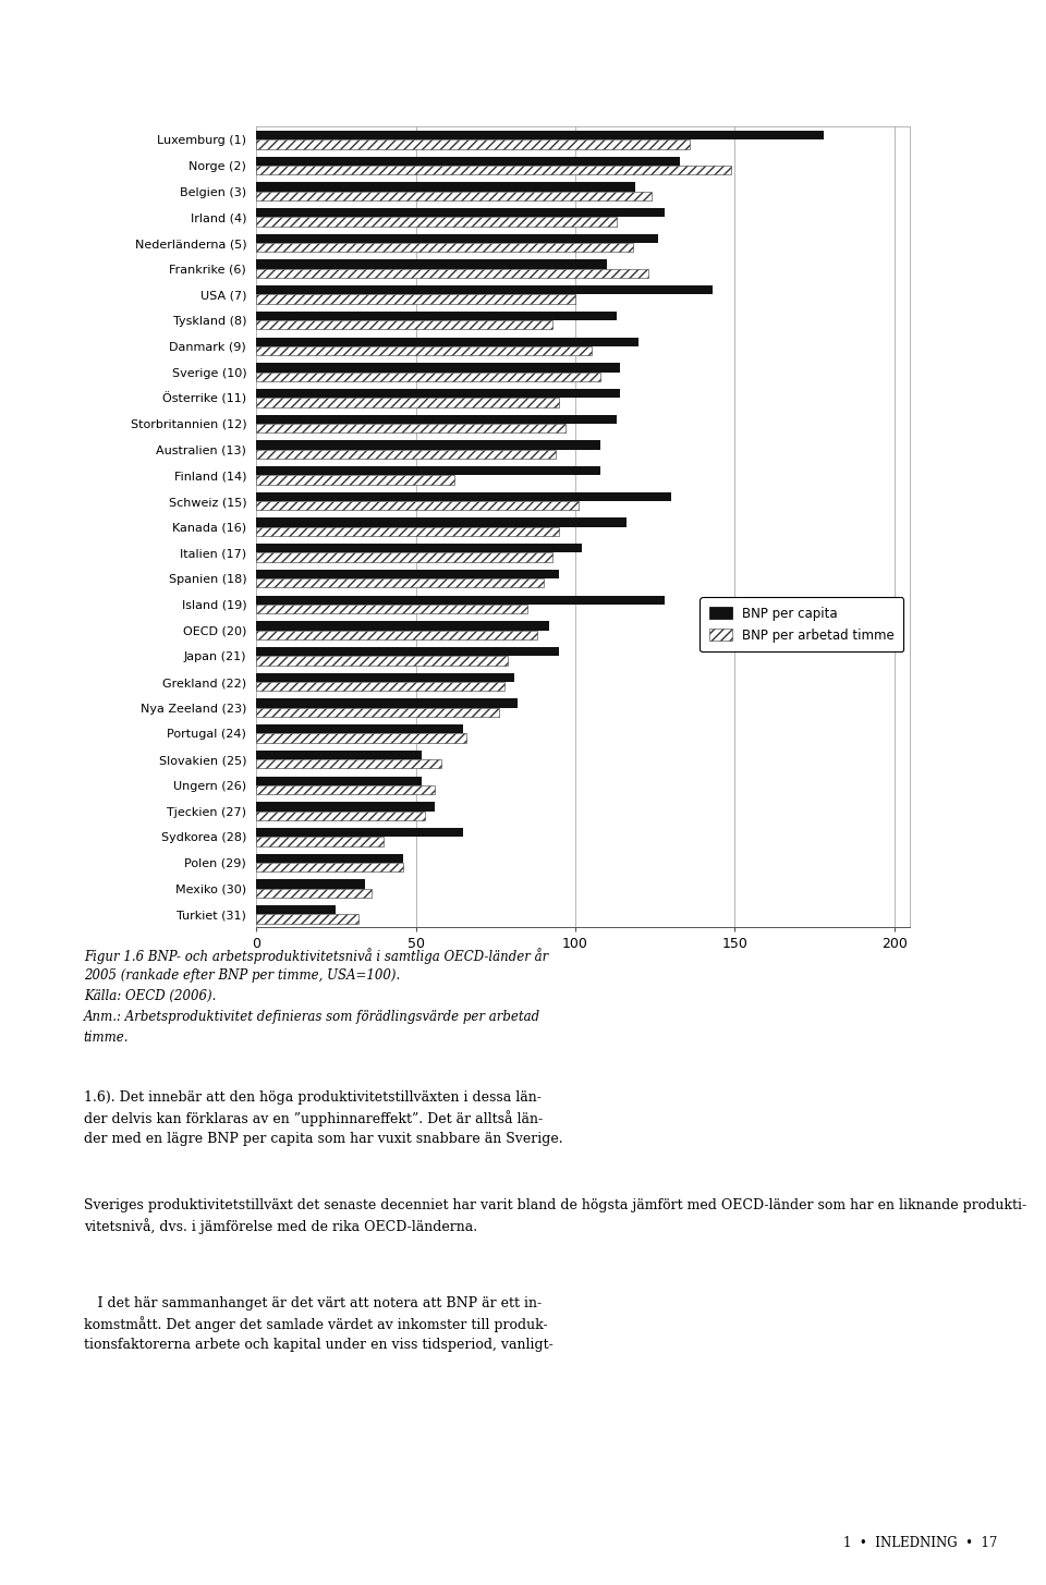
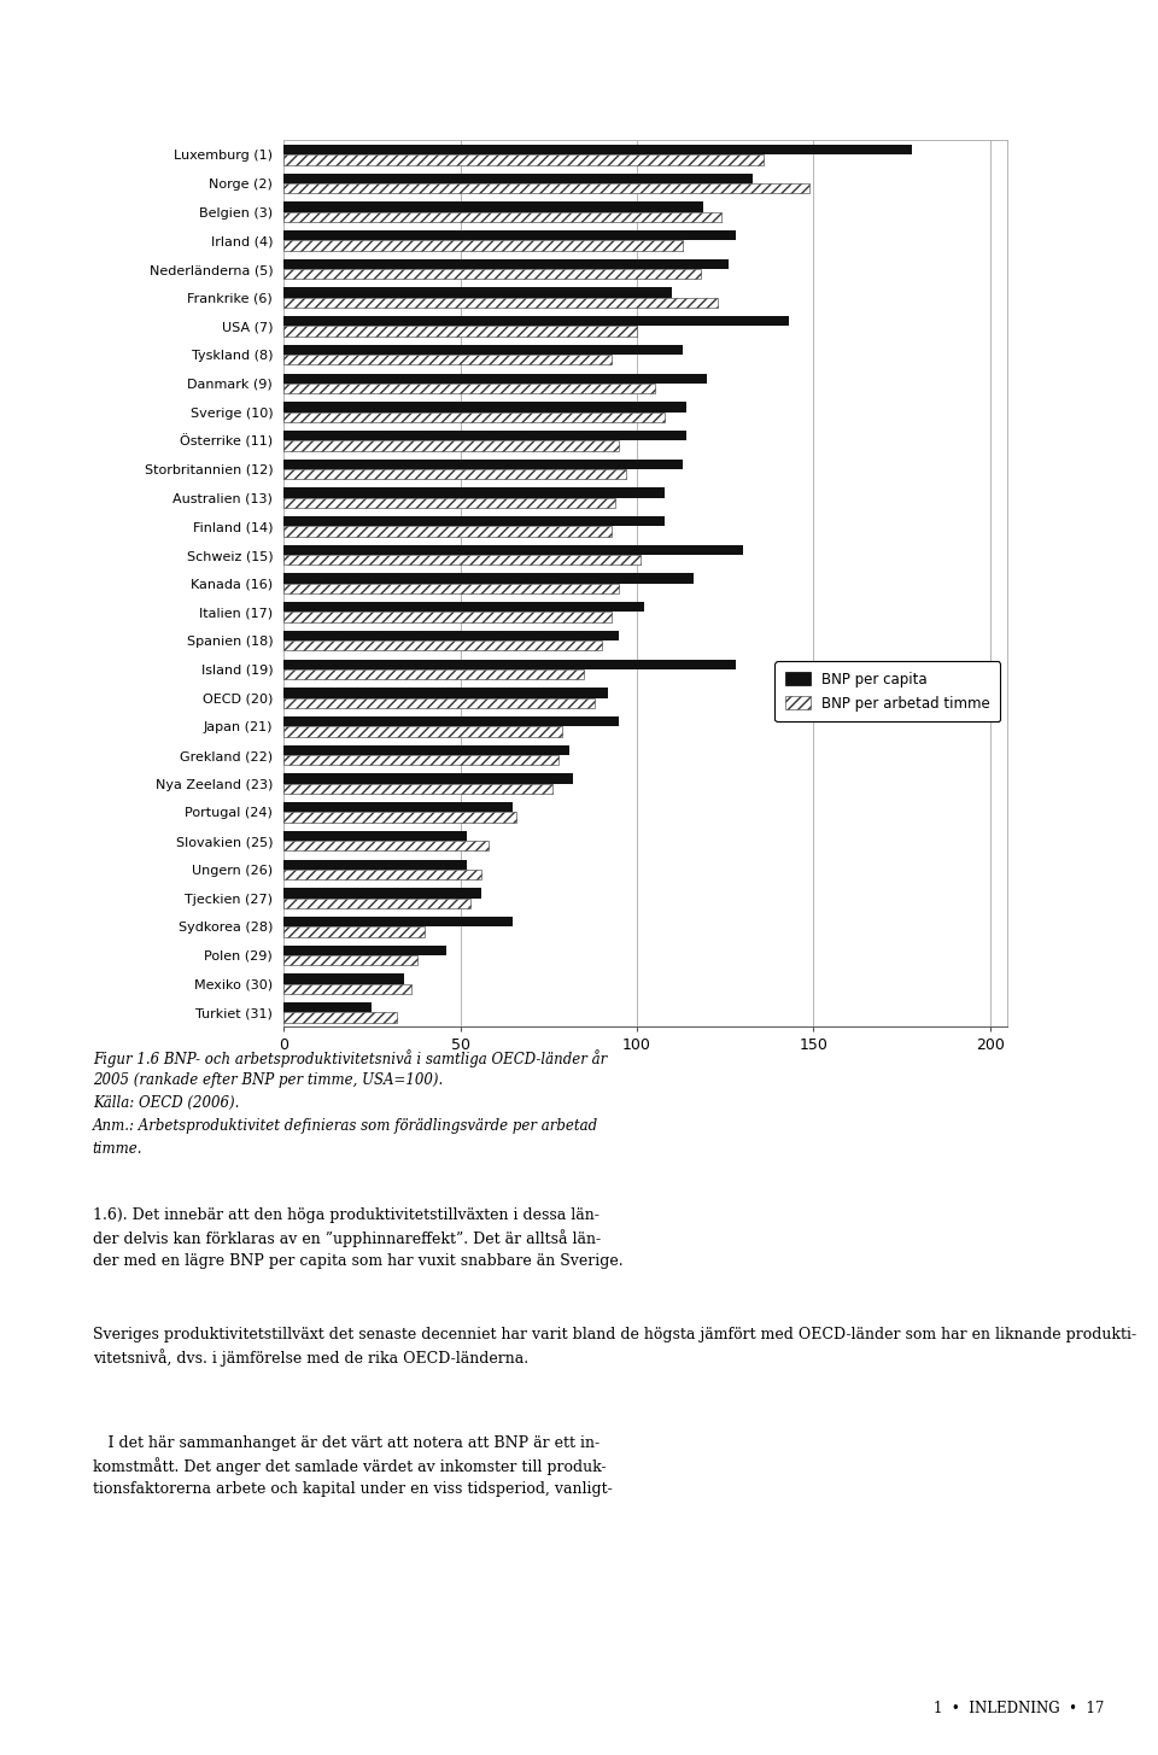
BNP per arbetad timme/Finland (14): 62 -> 93
BNP per arbetad timme/Polen (29): 46 -> 38
